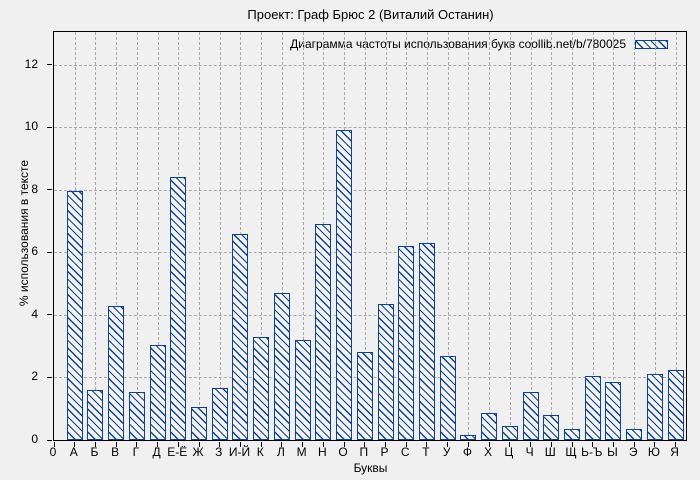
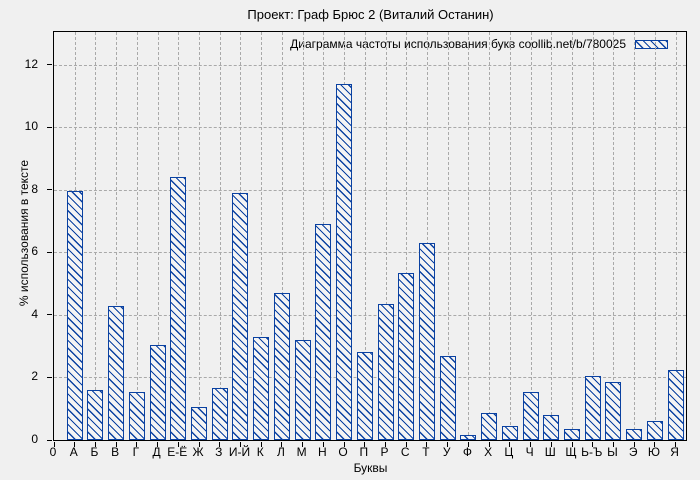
И-Й: 6.6 -> 7.9
О: 9.9 -> 11.4
С: 6.2 -> 5.3
Ю: 2.1 -> 0.6
